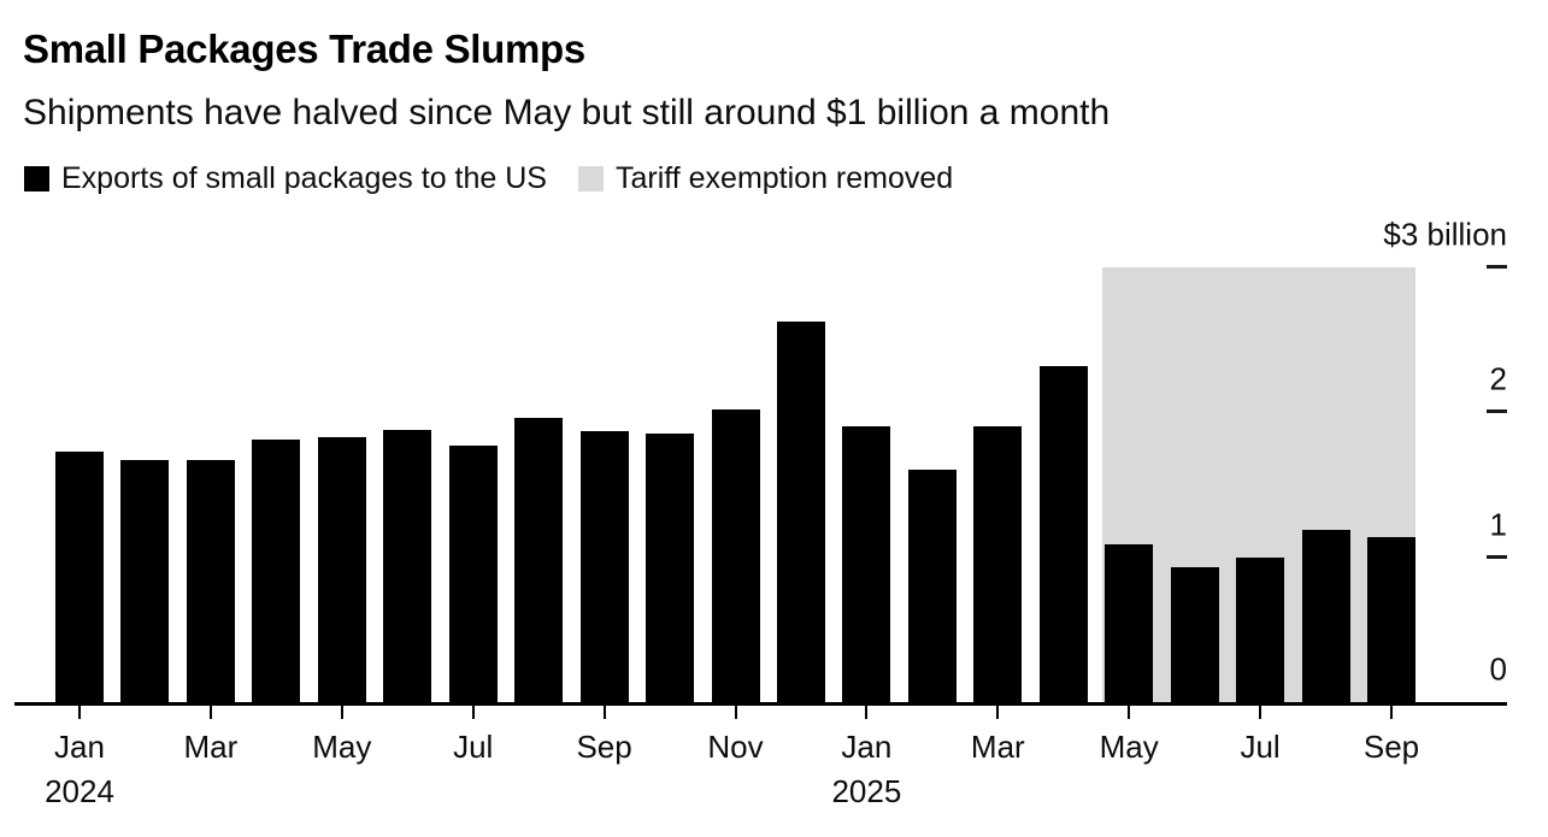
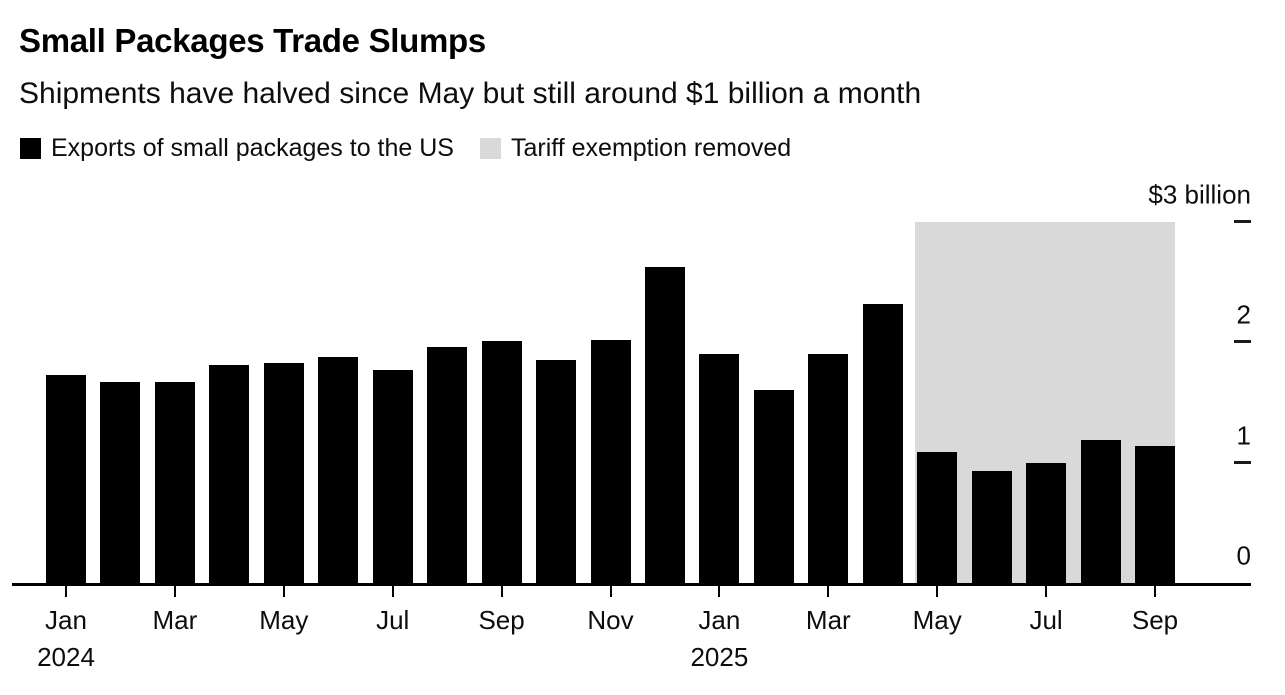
Sep 2024: 1.87 -> 2.01
